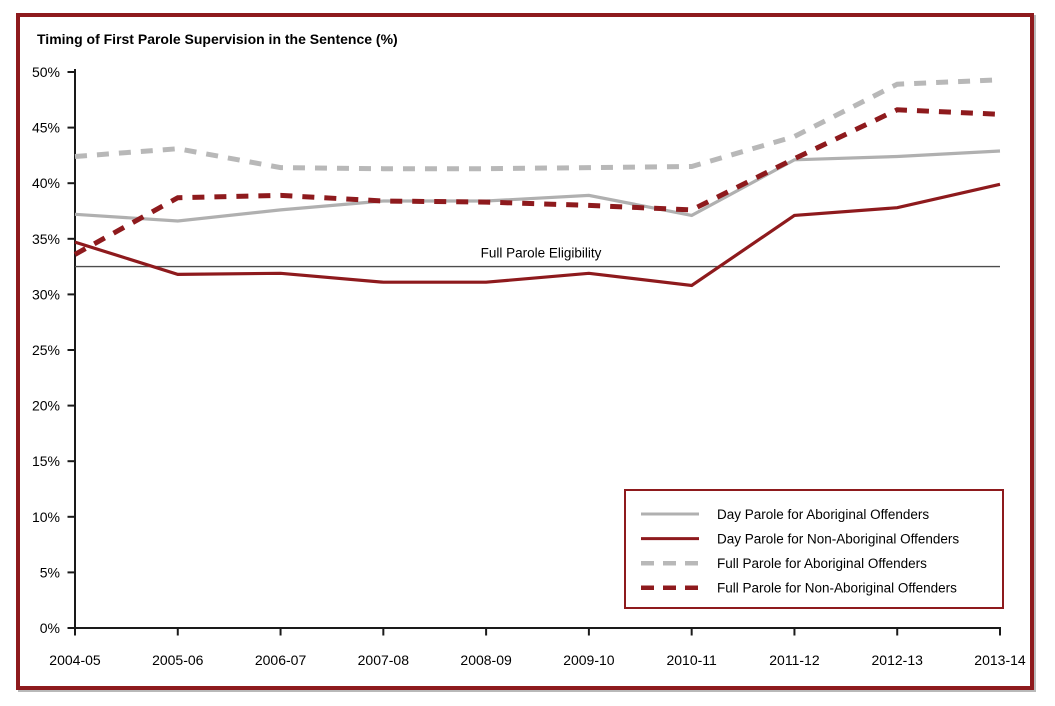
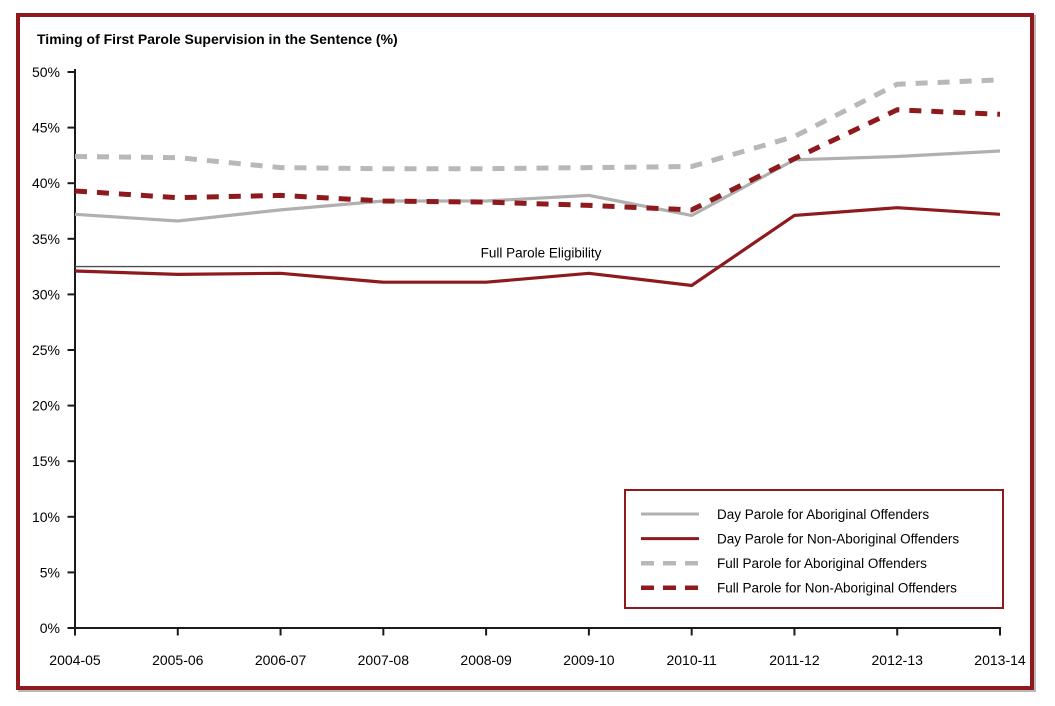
Day Parole for Non-Aboriginal Offenders/2004-05: 34.7% -> 32.1%
Full Parole for Non-Aboriginal Offenders/2004-05: 33.6% -> 39.3%
Full Parole for Aboriginal Offenders/2005-06: 43.1% -> 42.3%
Day Parole for Non-Aboriginal Offenders/2013-14: 39.9% -> 37.2%
